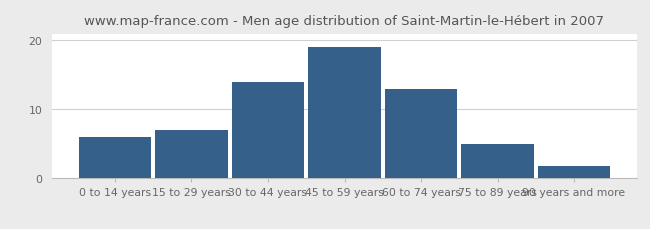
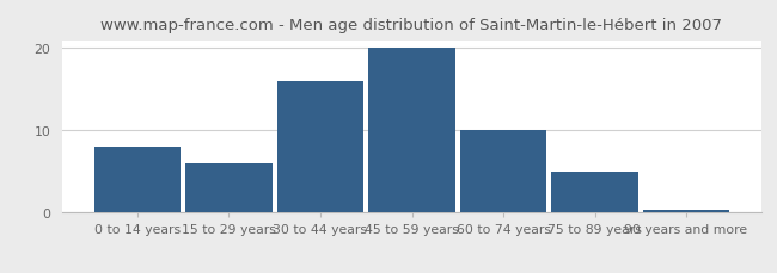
0 to 14 years: 6.0 -> 8.0
15 to 29 years: 7.0 -> 6.0
30 to 44 years: 14.0 -> 16.0
45 to 59 years: 19.0 -> 20.0
60 to 74 years: 13.0 -> 10.0
90 years and more: 1.8 -> 0.3
